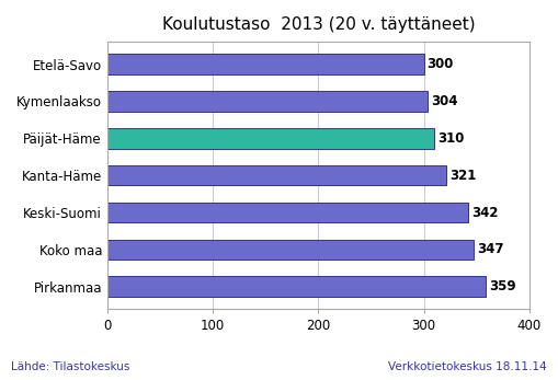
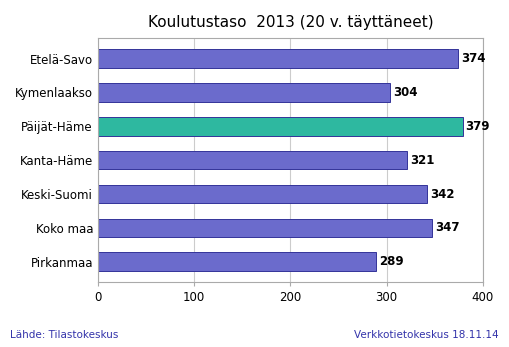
Etelä-Savo: 300 -> 374
Päijät-Häme: 310 -> 379
Pirkanmaa: 359 -> 289
